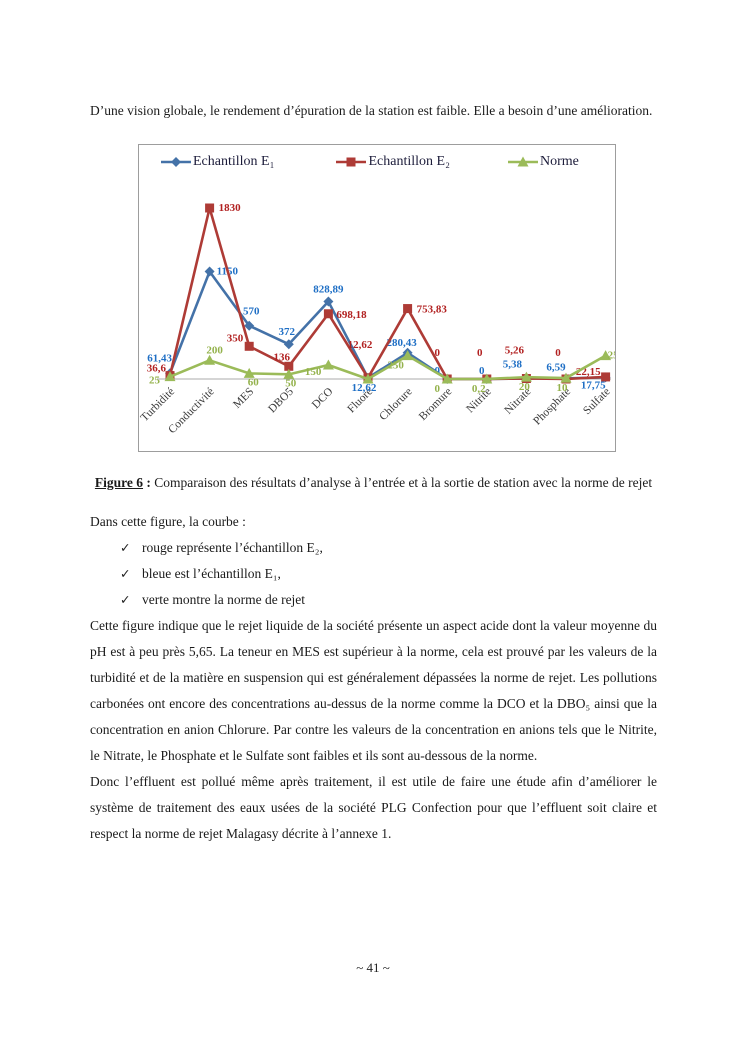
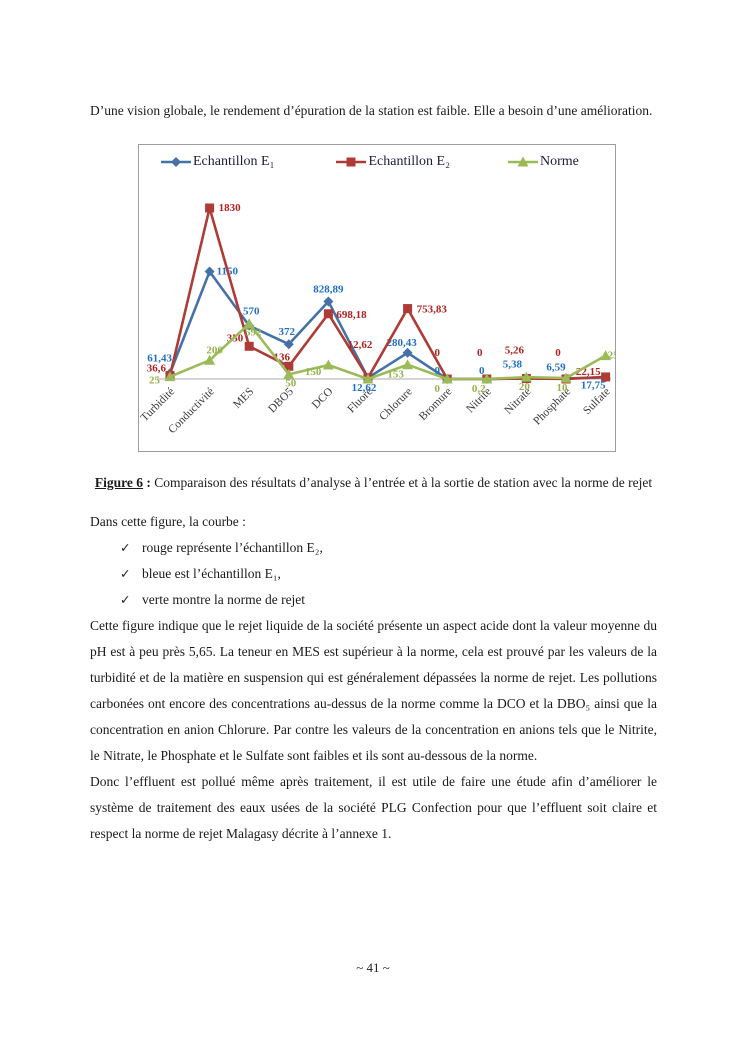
Norme/MES: 60 -> 592
Norme/Chlorure: 250 -> 153
